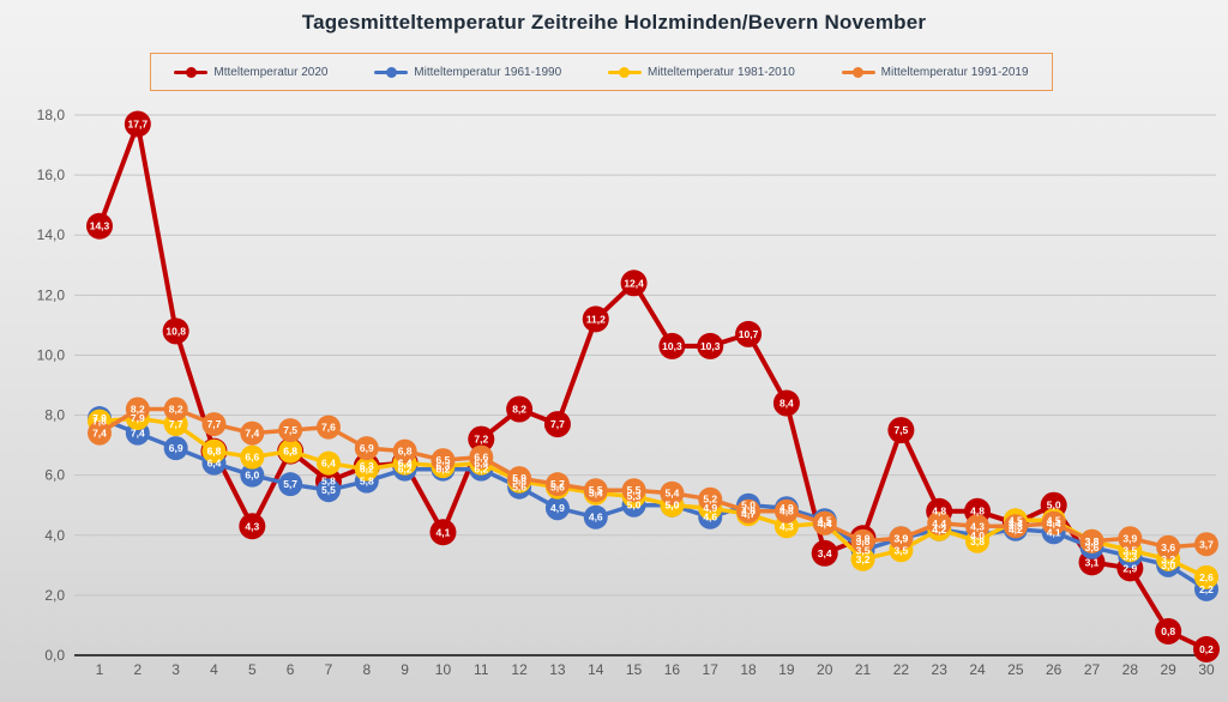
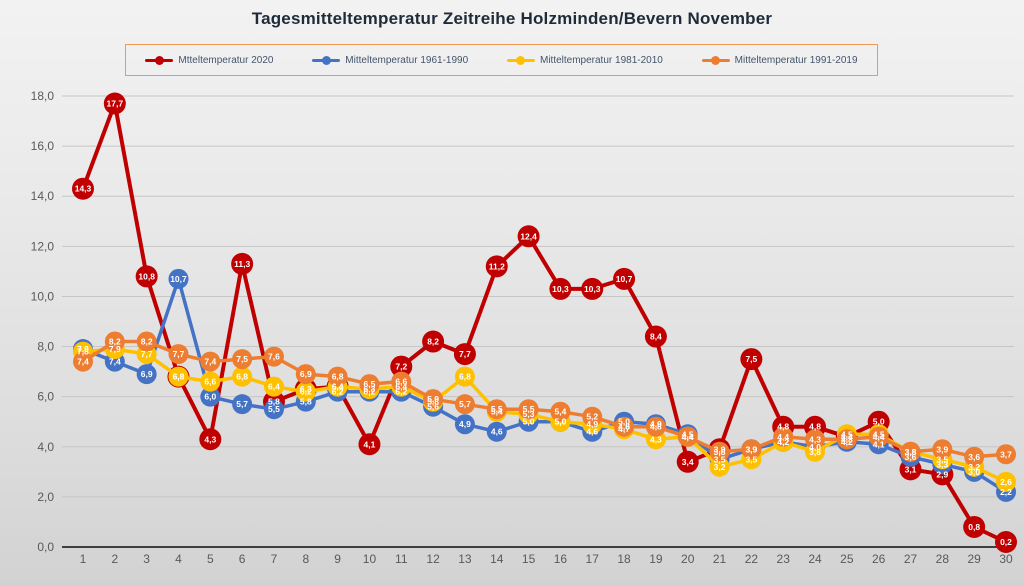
Mitteltemperatur 1961-1990/4: 6,4 -> 10,7
Mtteltemperatur 2020/6: 6,8 -> 11,3
Mitteltemperatur 1981-2010/13: 5,6 -> 6,8
